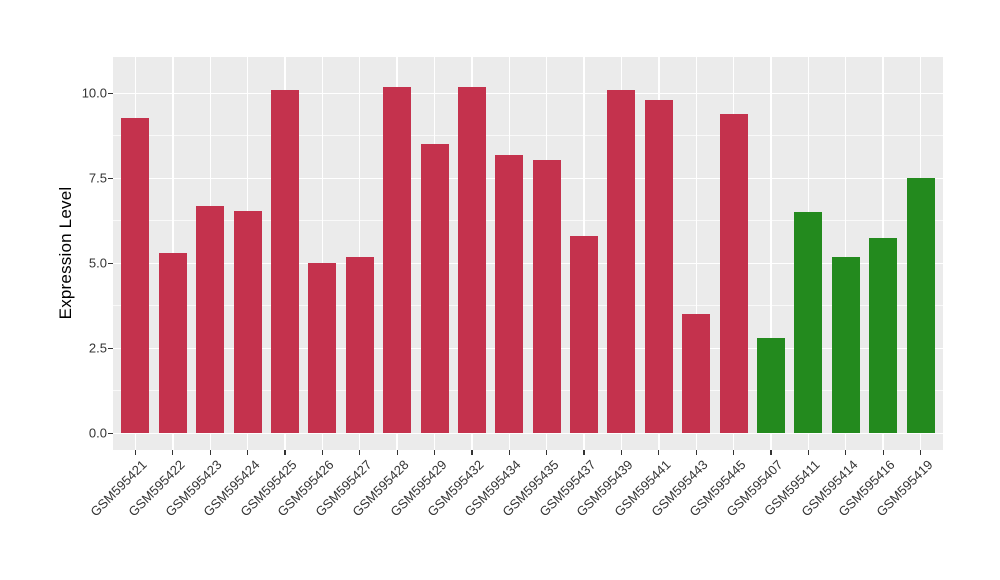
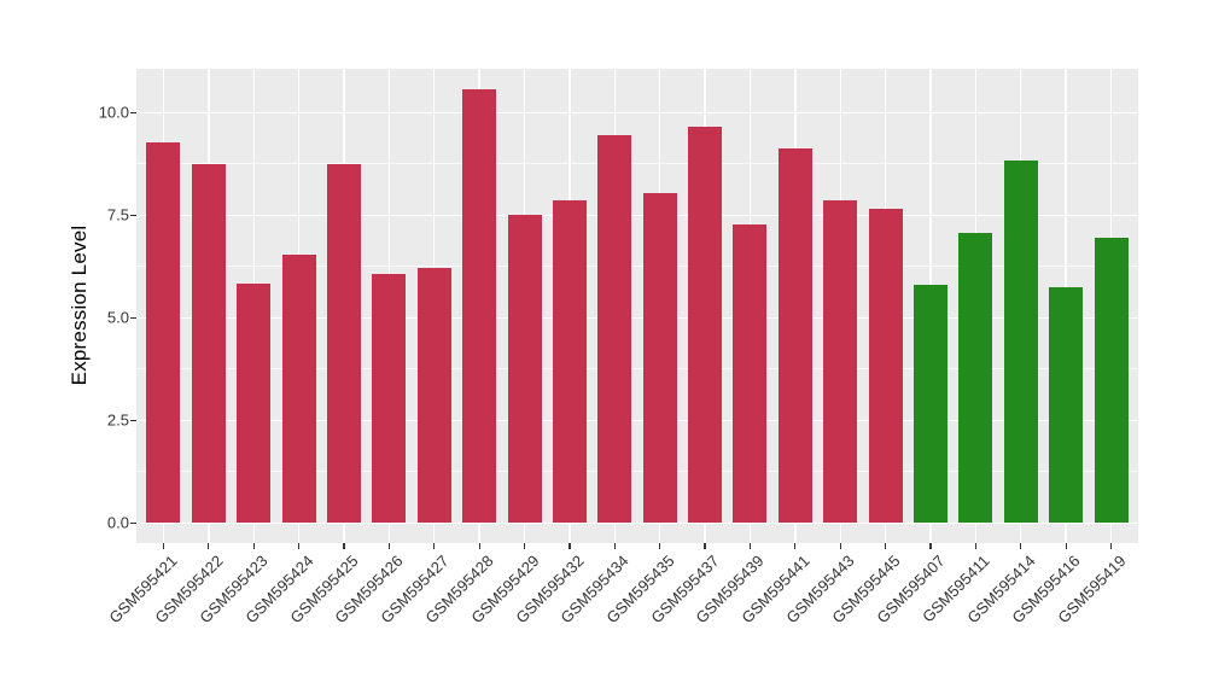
GSM595422: 5.3 -> 8.7
GSM595423: 6.7 -> 5.8
GSM595425: 10.1 -> 8.8
GSM595426: 5.0 -> 6.1
GSM595427: 5.2 -> 6.2
GSM595428: 10.2 -> 10.6
GSM595429: 8.5 -> 7.5
GSM595432: 10.2 -> 7.9
GSM595434: 8.2 -> 9.4
GSM595437: 5.8 -> 9.7
GSM595439: 10.1 -> 7.3
GSM595441: 9.8 -> 9.1
GSM595443: 3.5 -> 7.9
GSM595445: 9.4 -> 7.7
GSM595407: 2.8 -> 5.8
GSM595411: 6.5 -> 7.1
GSM595414: 5.2 -> 8.8
GSM595419: 7.5 -> 7.0
